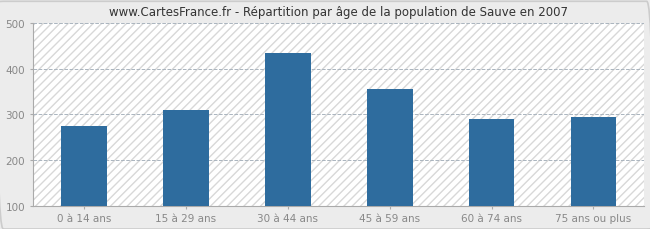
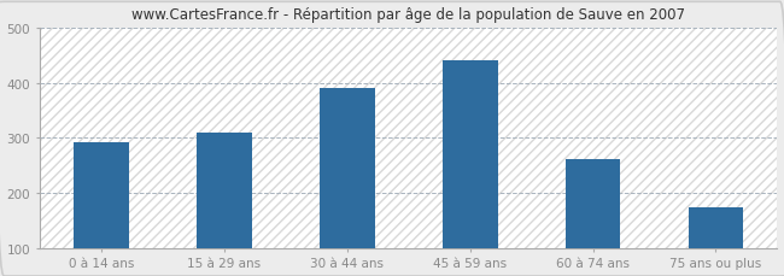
0 à 14 ans: 275 -> 291
30 à 44 ans: 435 -> 390
45 à 59 ans: 355 -> 440
60 à 74 ans: 290 -> 261
75 ans ou plus: 295 -> 175
